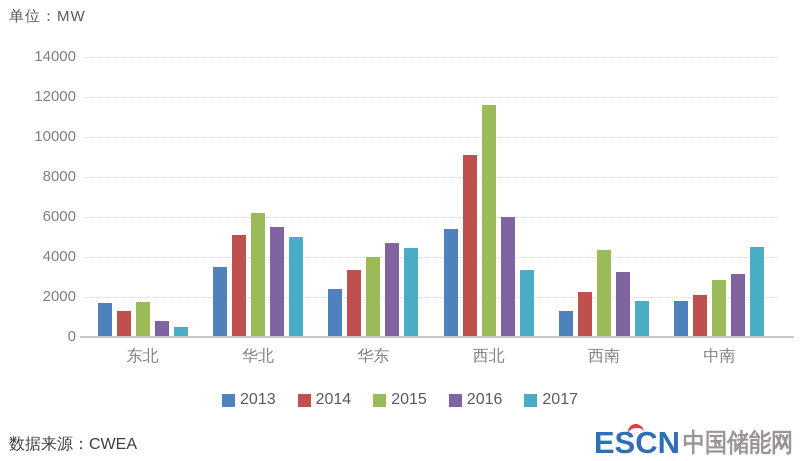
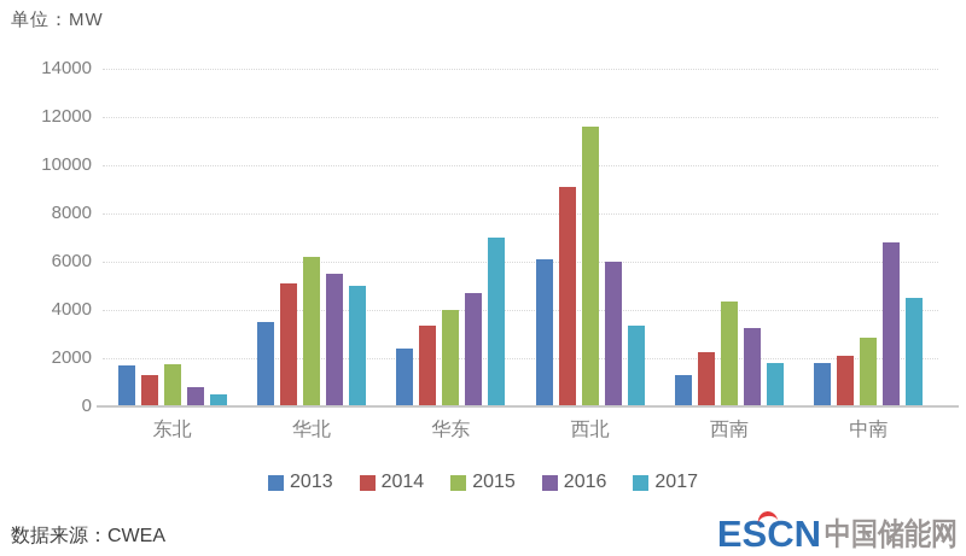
2017/华东: 4400 -> 7000
2013/西北: 5400 -> 6100
2016/中南: 3200 -> 6800
